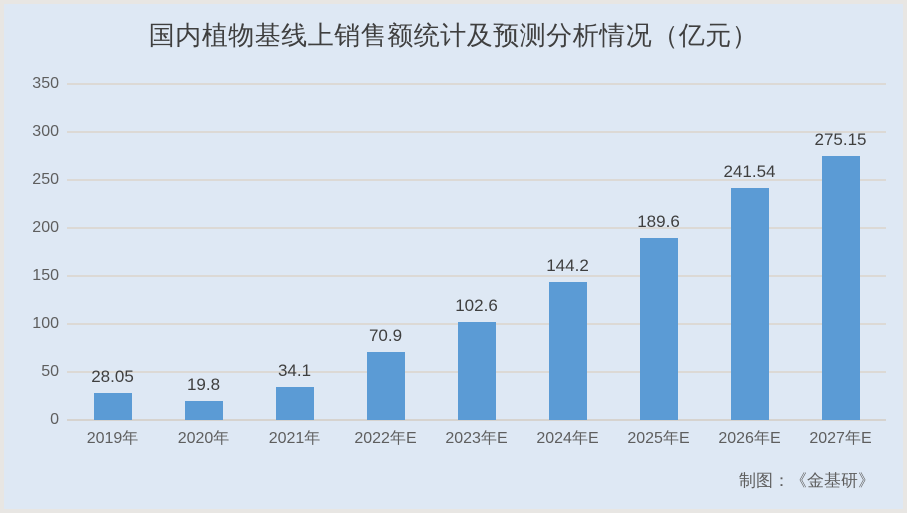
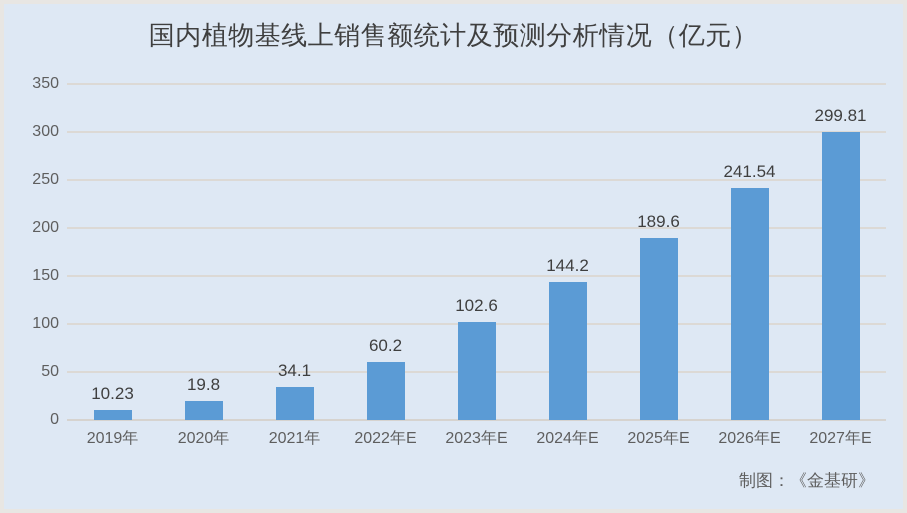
2019年: 28.05 -> 10.23
2022年E: 70.9 -> 60.2
2027年E: 275.15 -> 299.81
